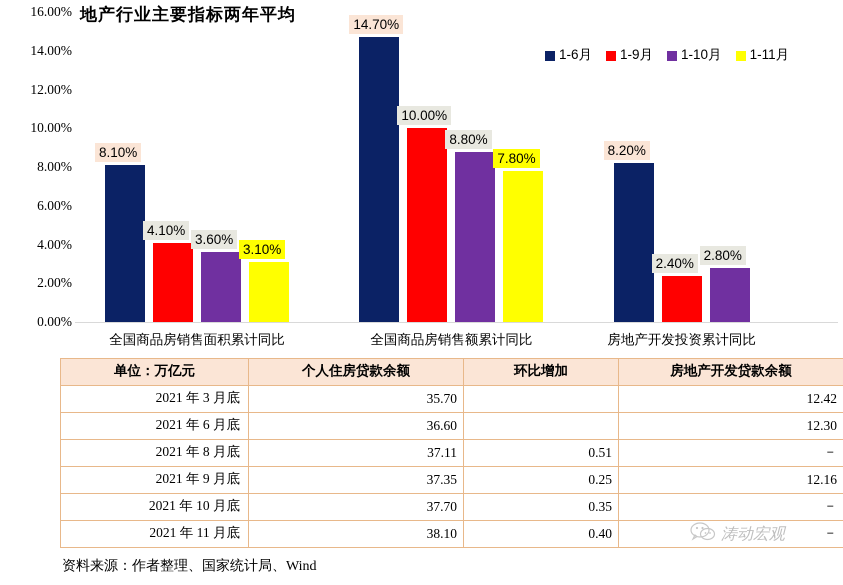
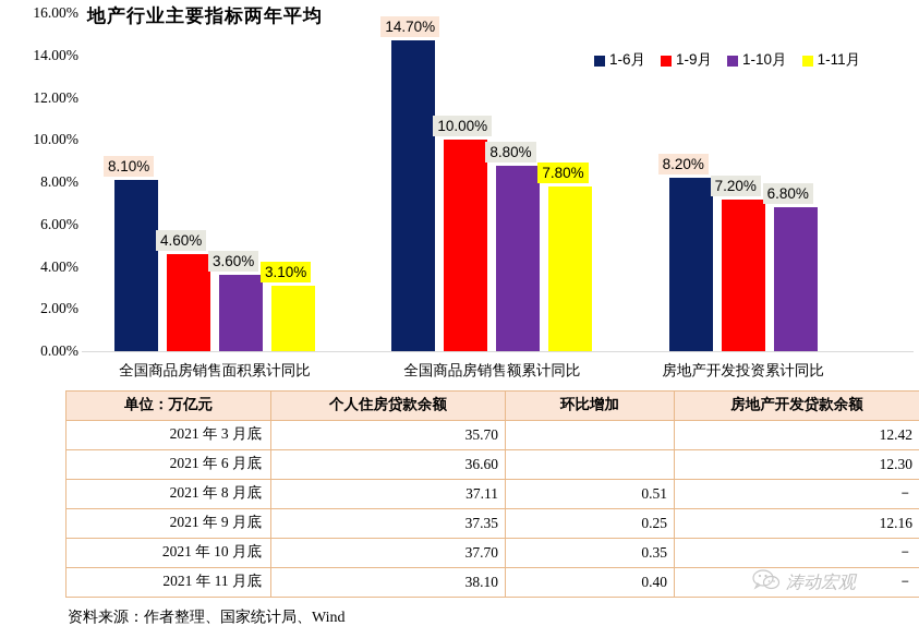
1-9月/全国商品房销售面积累计同比: 4.10% -> 4.60%
1-9月/房地产开发投资累计同比: 2.40% -> 7.20%
1-10月/房地产开发投资累计同比: 2.80% -> 6.80%
